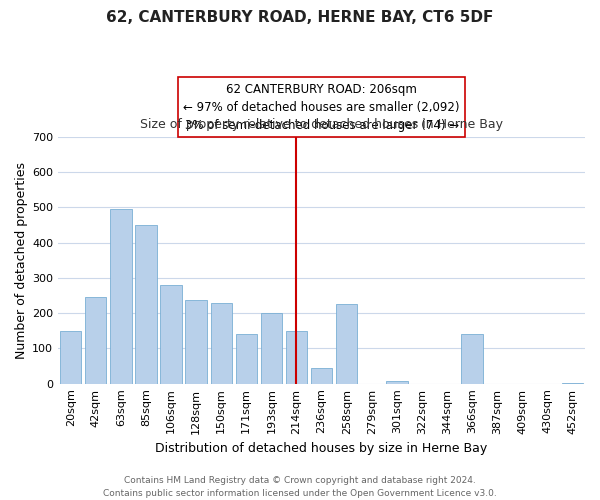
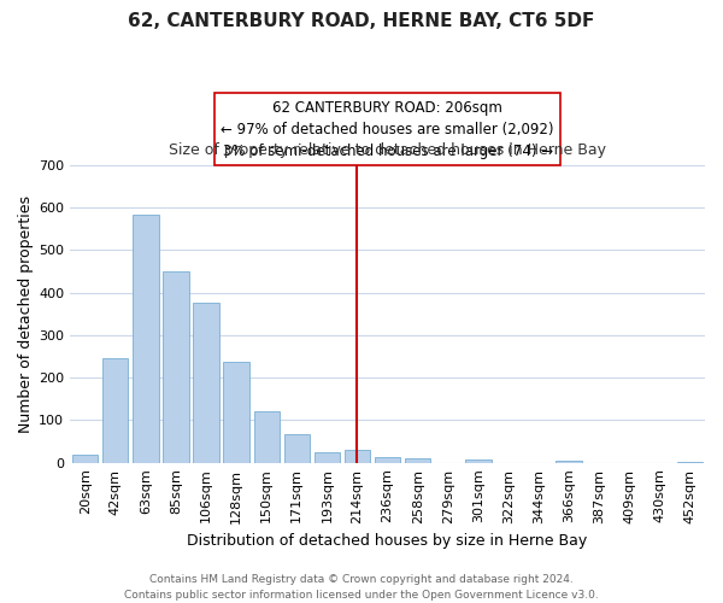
20sqm: 150 -> 18
63sqm: 495 -> 582
106sqm: 280 -> 375
150sqm: 230 -> 122
171sqm: 140 -> 67
193sqm: 200 -> 24
214sqm: 150 -> 31
236sqm: 45 -> 14
258sqm: 225 -> 10
366sqm: 140 -> 5
